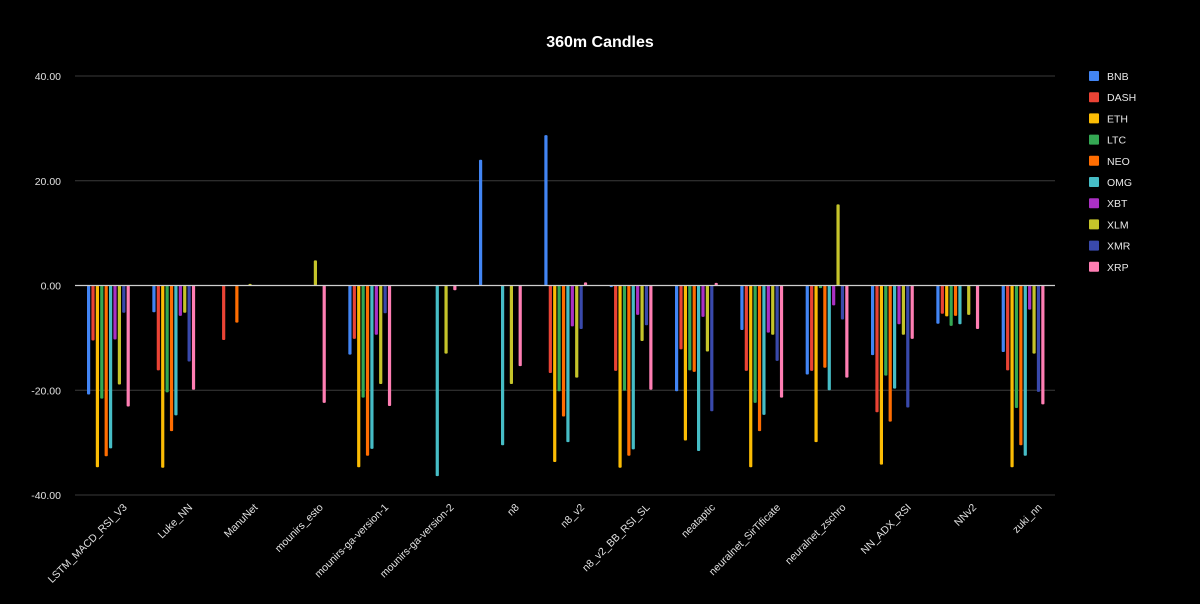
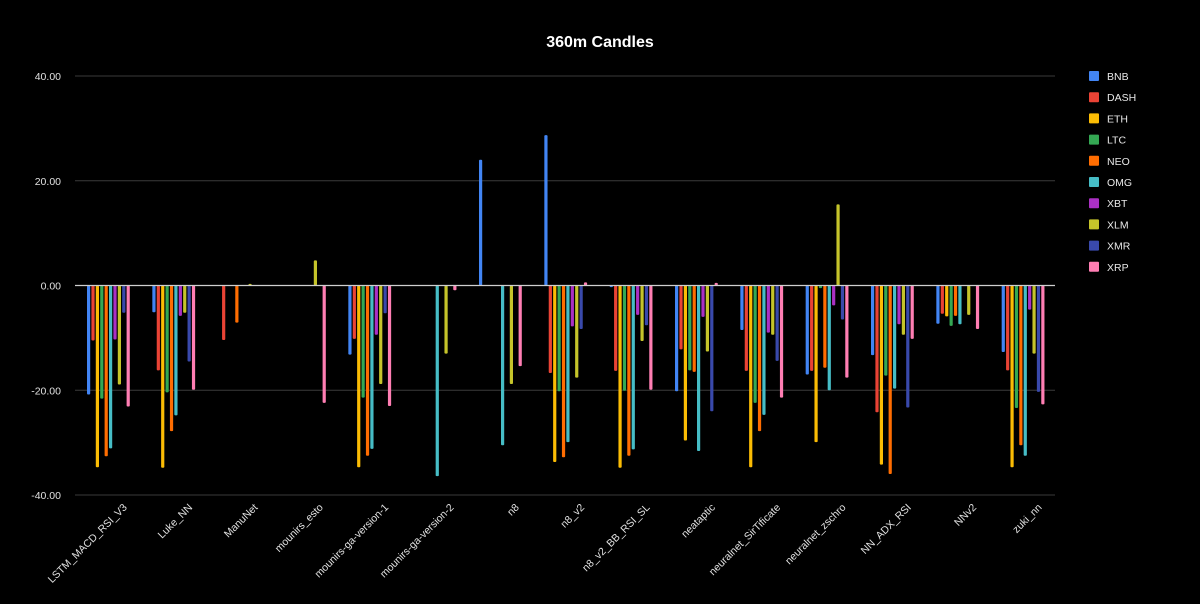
NEO/n8_v2: -25 -> -33
NEO/NN_ADX_RSI: -26 -> -36
